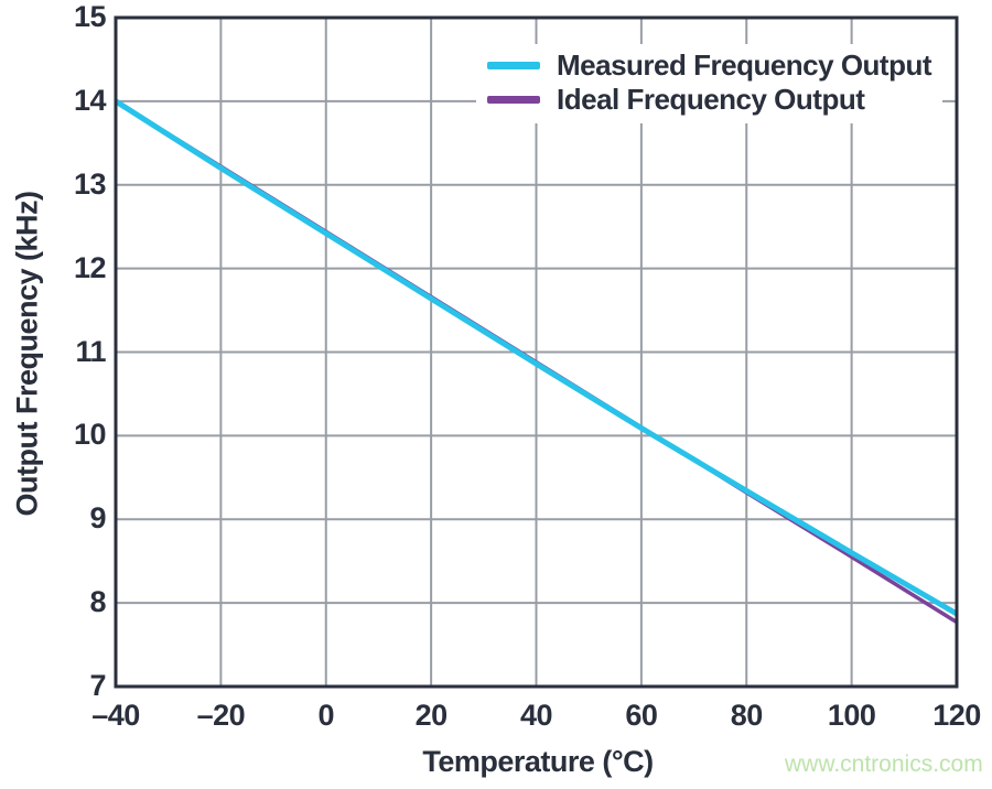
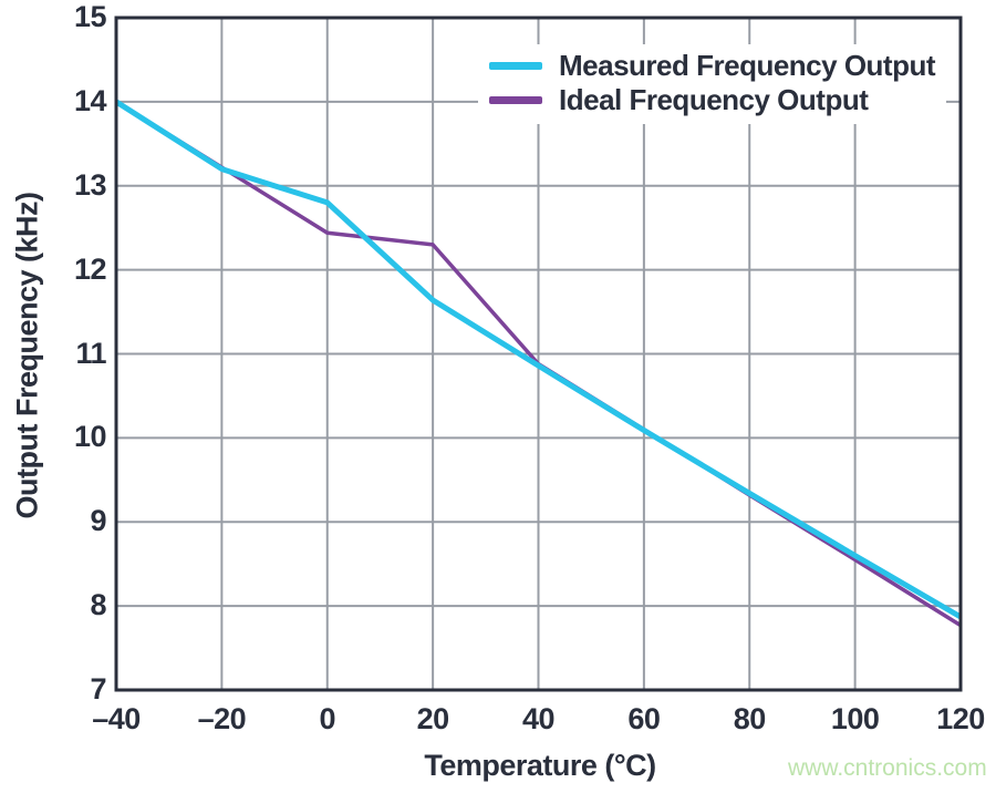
Measured Frequency Output/0: 12.4 -> 12.8
Ideal Frequency Output/20: 11.7 -> 12.3
